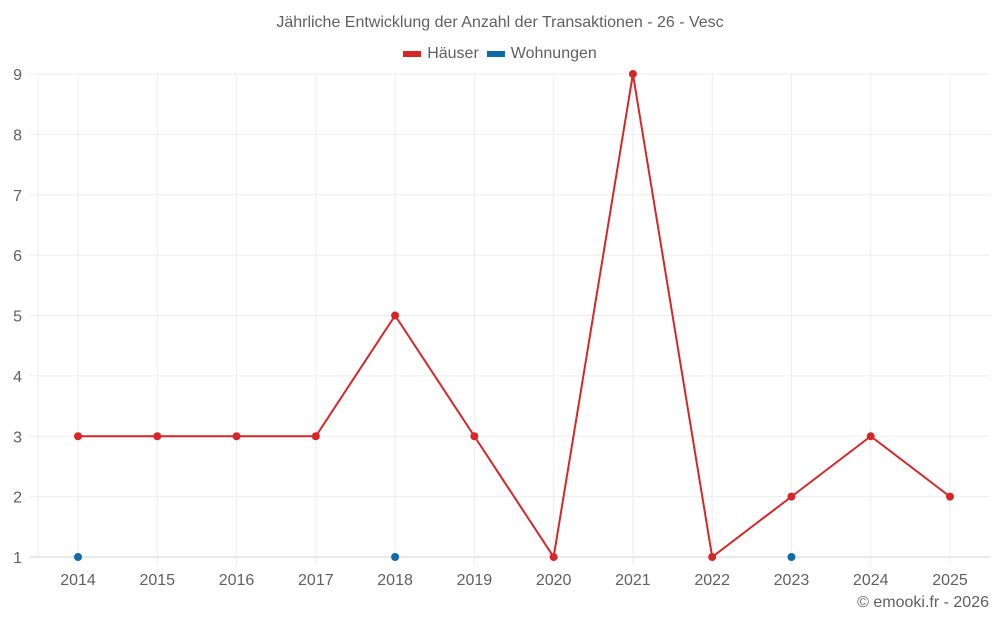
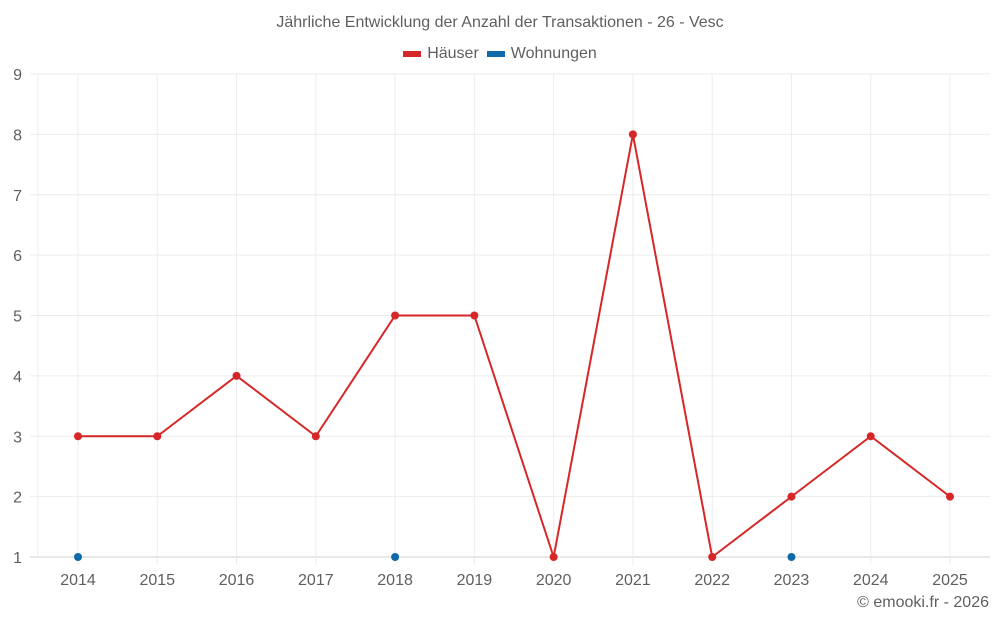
Häuser/2016: 3 -> 4
Häuser/2019: 3 -> 5
Häuser/2021: 9 -> 8
